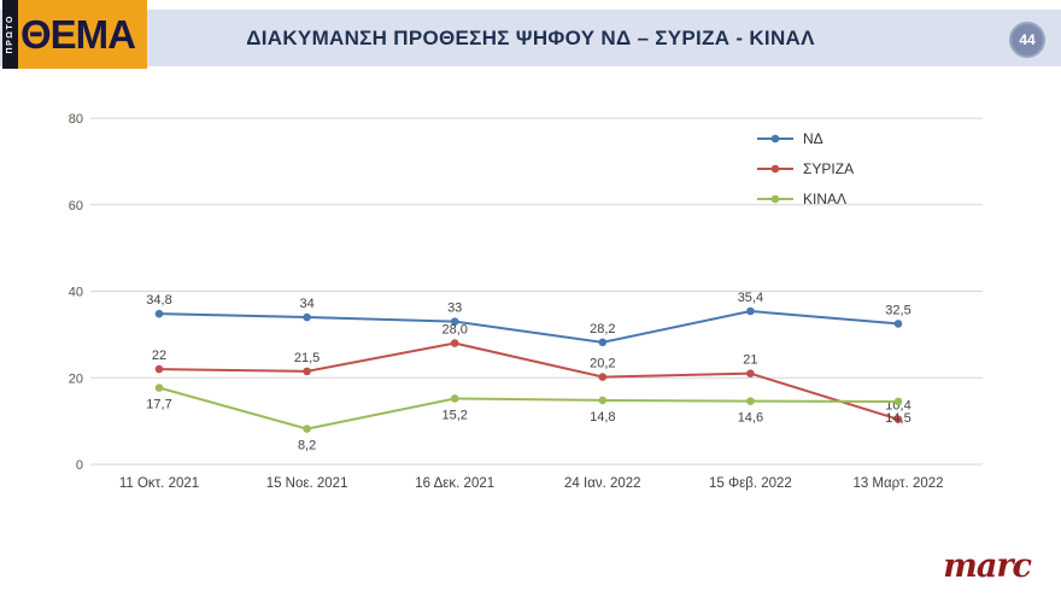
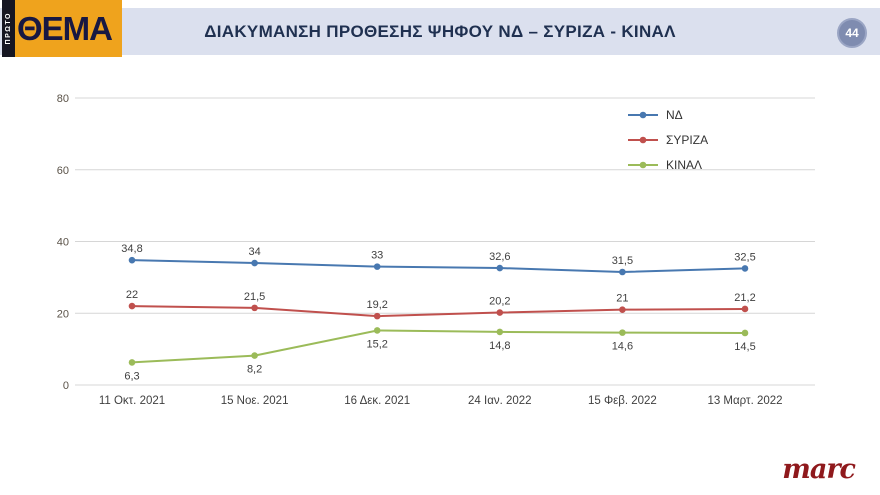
ΚΙΝΑΛ/11 Οκτ. 2021: 17,7 -> 6,3
ΣΥΡΙΖΑ/16 Δεκ. 2021: 28,0 -> 19,2
ΝΔ/24 Ιαν. 2022: 28,2 -> 32,6
ΝΔ/15 Φεβ. 2022: 35,4 -> 31,5
ΣΥΡΙΖΑ/13 Μαρτ. 2022: 10,4 -> 21,2
